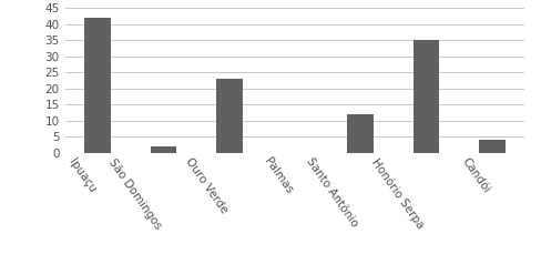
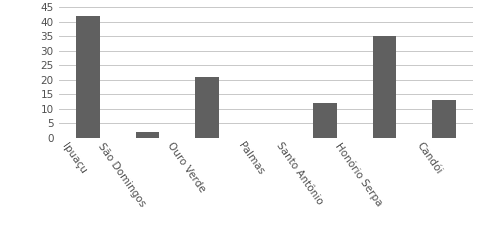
Ouro Verde: 23 -> 21
Candói: 4 -> 13
